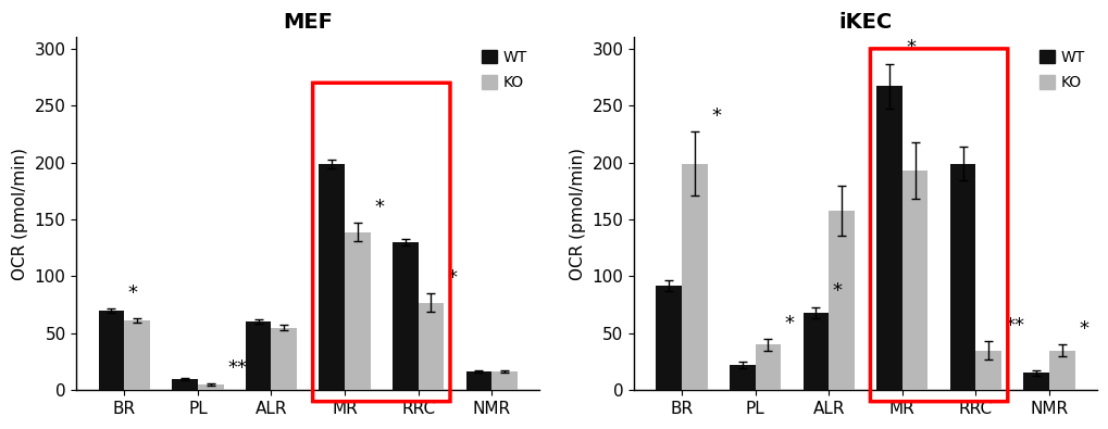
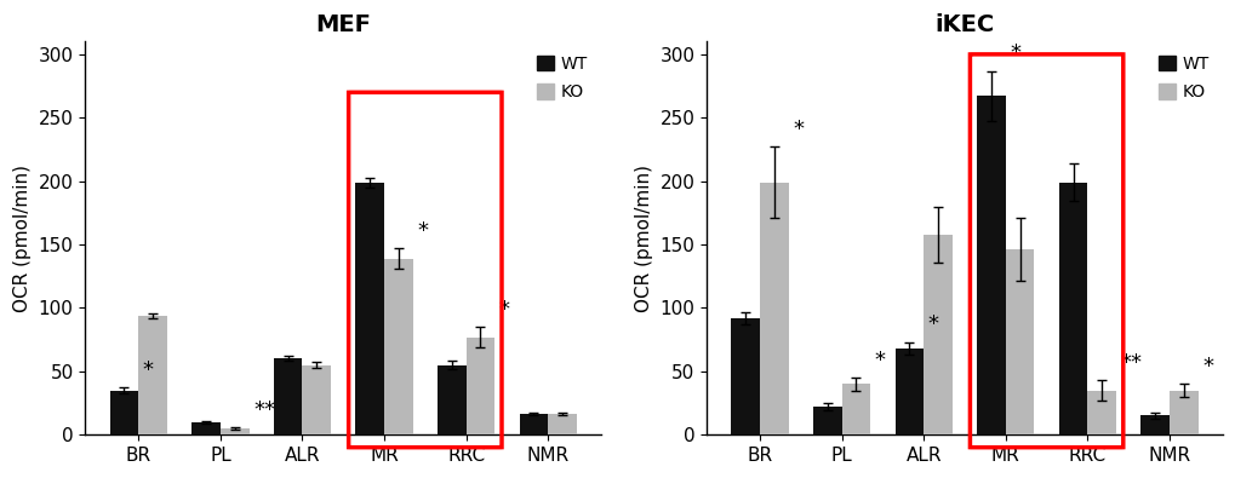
MEF/WT/BR: 70 -> 35
MEF/KO/BR: 61 -> 94
MEF/WT/RRC: 130 -> 55
iKEC/KO/MR: 193 -> 146
